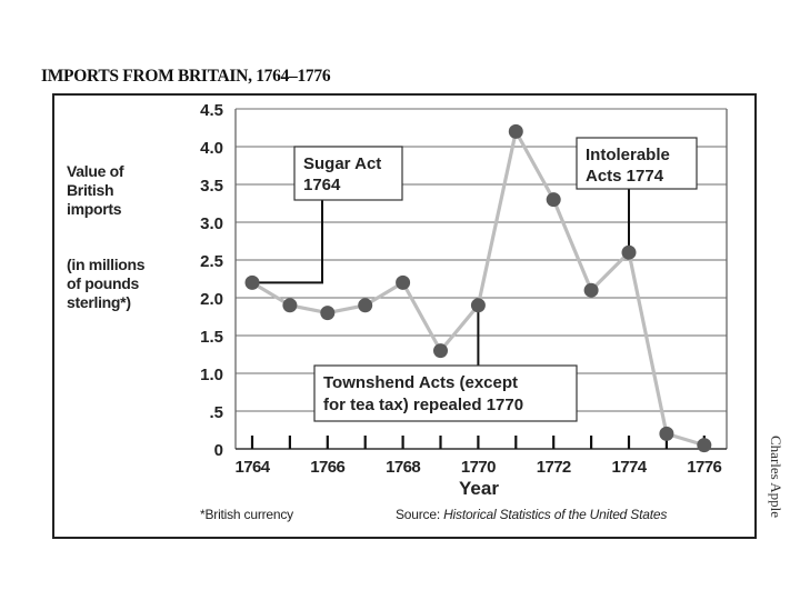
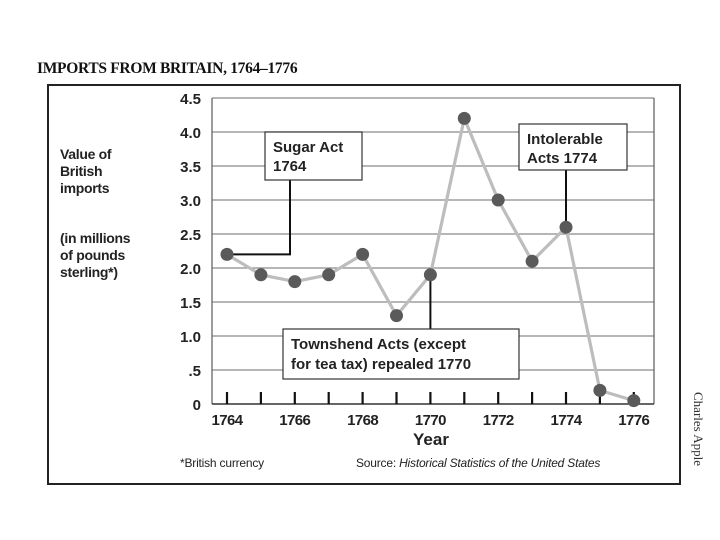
1772: 3.3 -> 3.0
